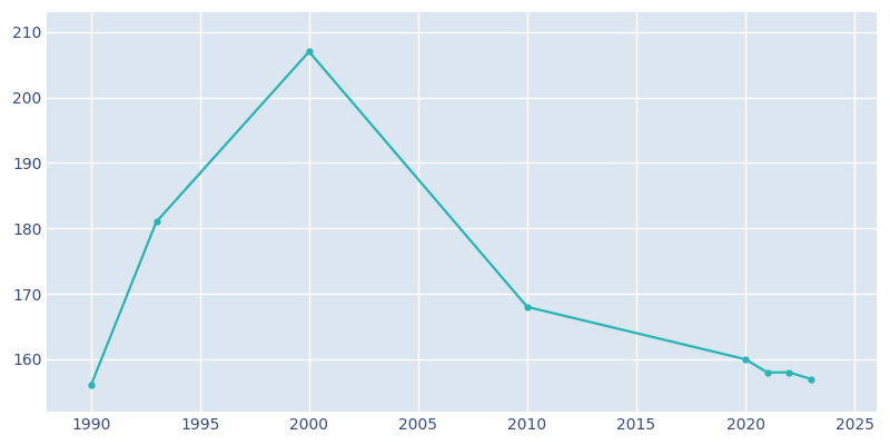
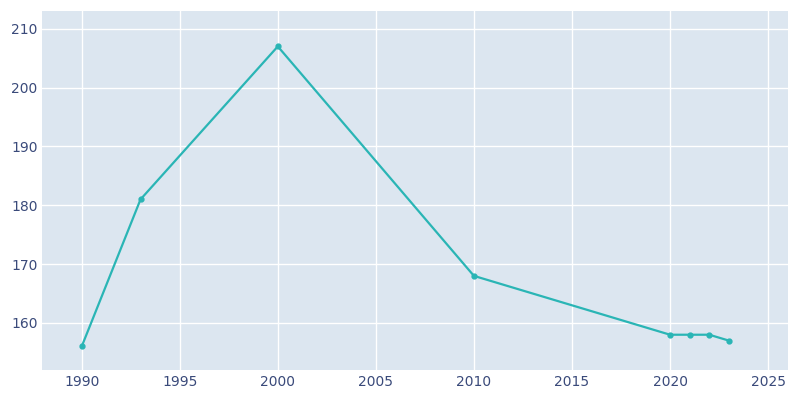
2020: 160 -> 158
